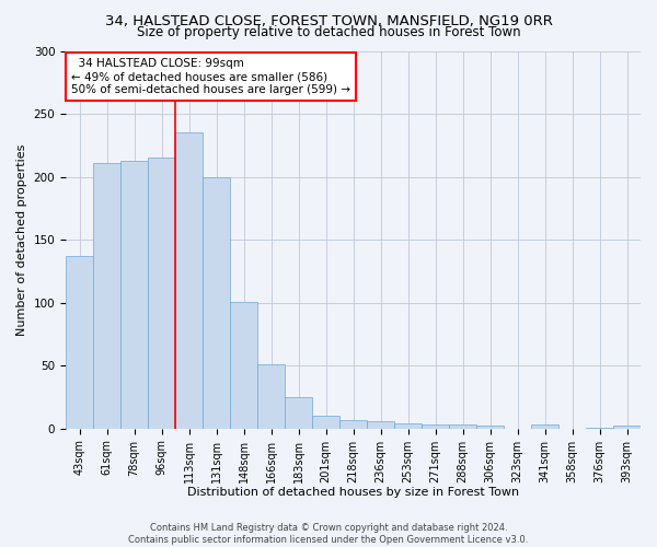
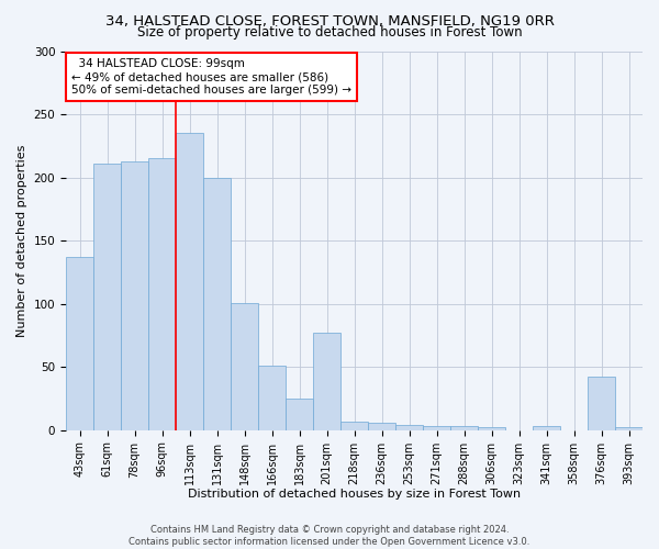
201sqm: 10 -> 77
376sqm: 1 -> 42
